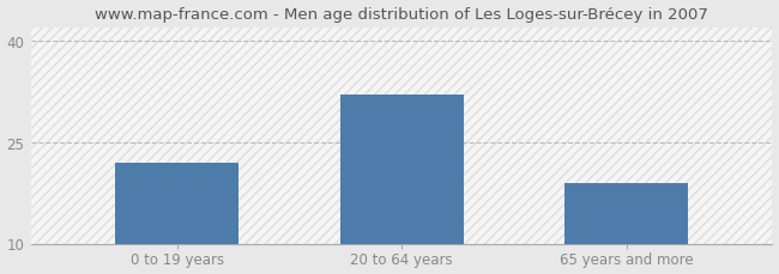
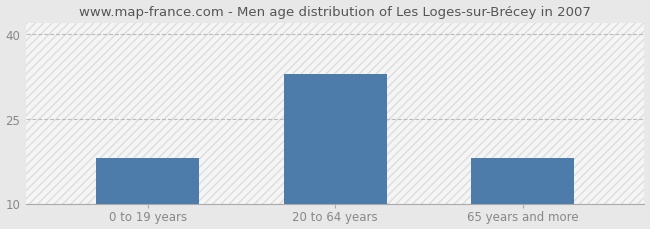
0 to 19 years: 22 -> 18
20 to 64 years: 32 -> 33
65 years and more: 19 -> 18
